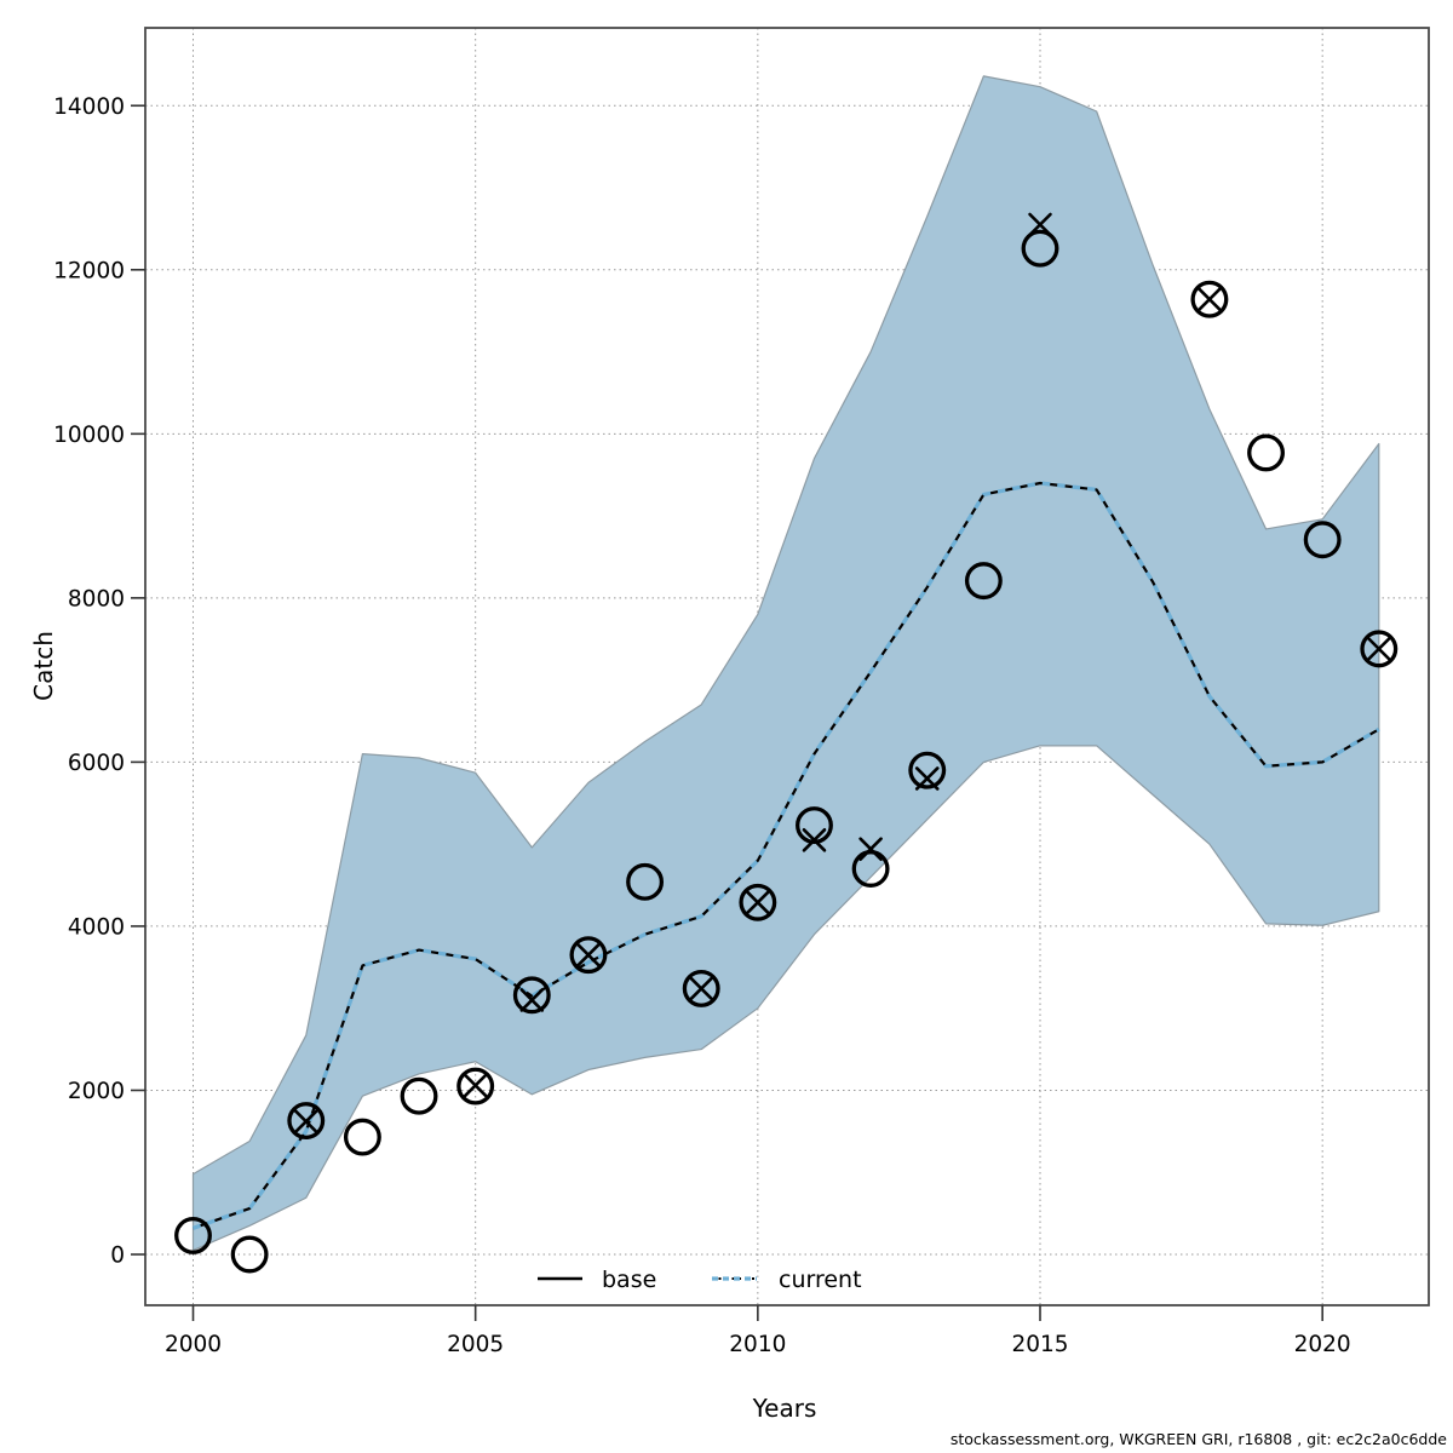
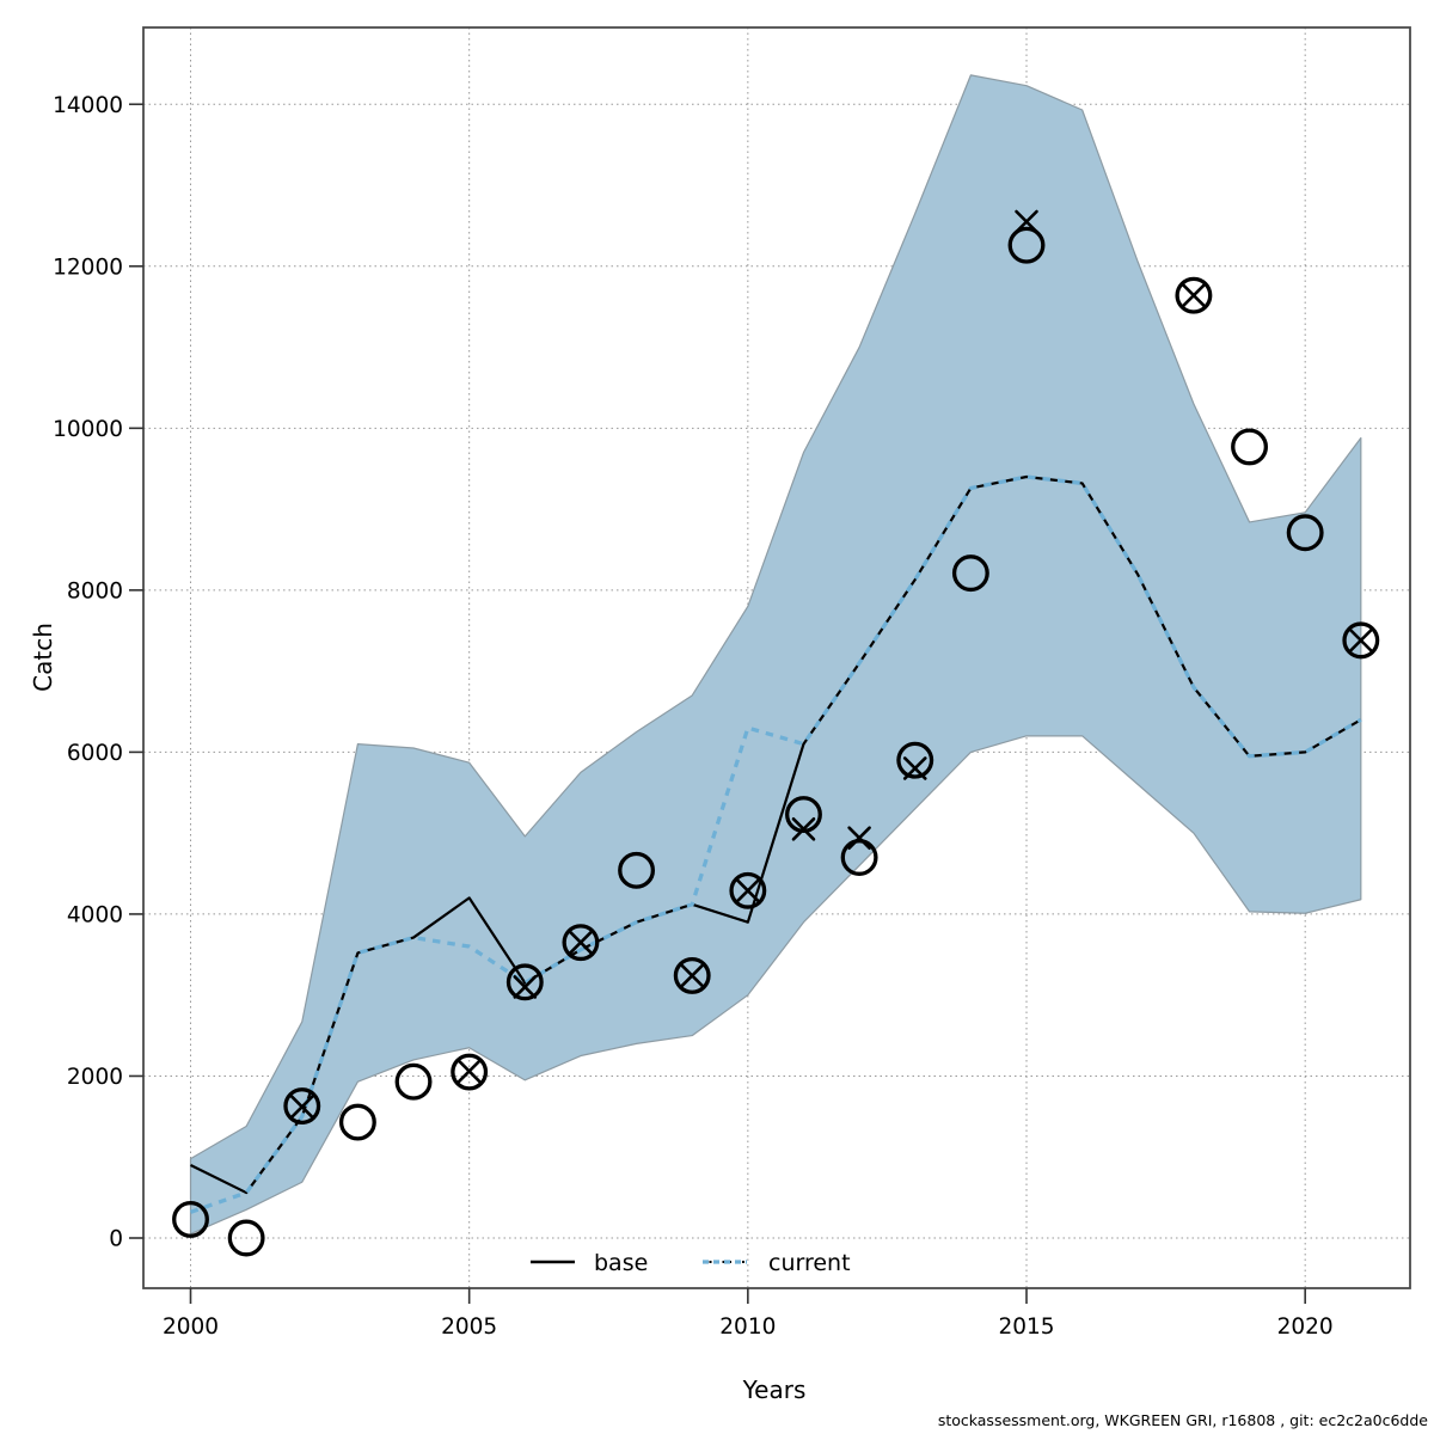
base/2000: 300 -> 900
base/2005: 3600 -> 4200
base/2010: 4800 -> 3900
current/2010: 4800 -> 6300
